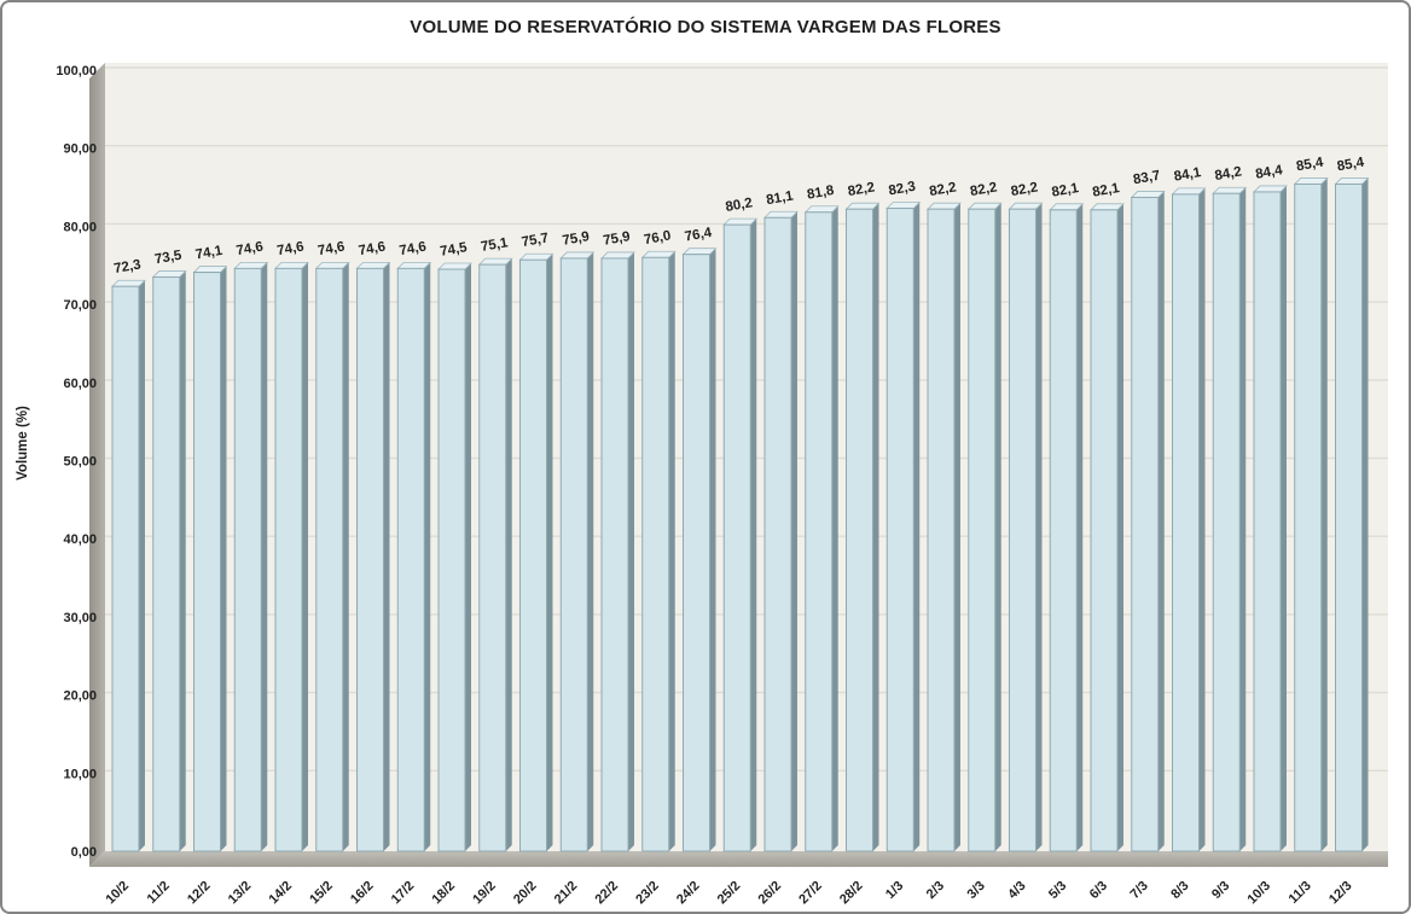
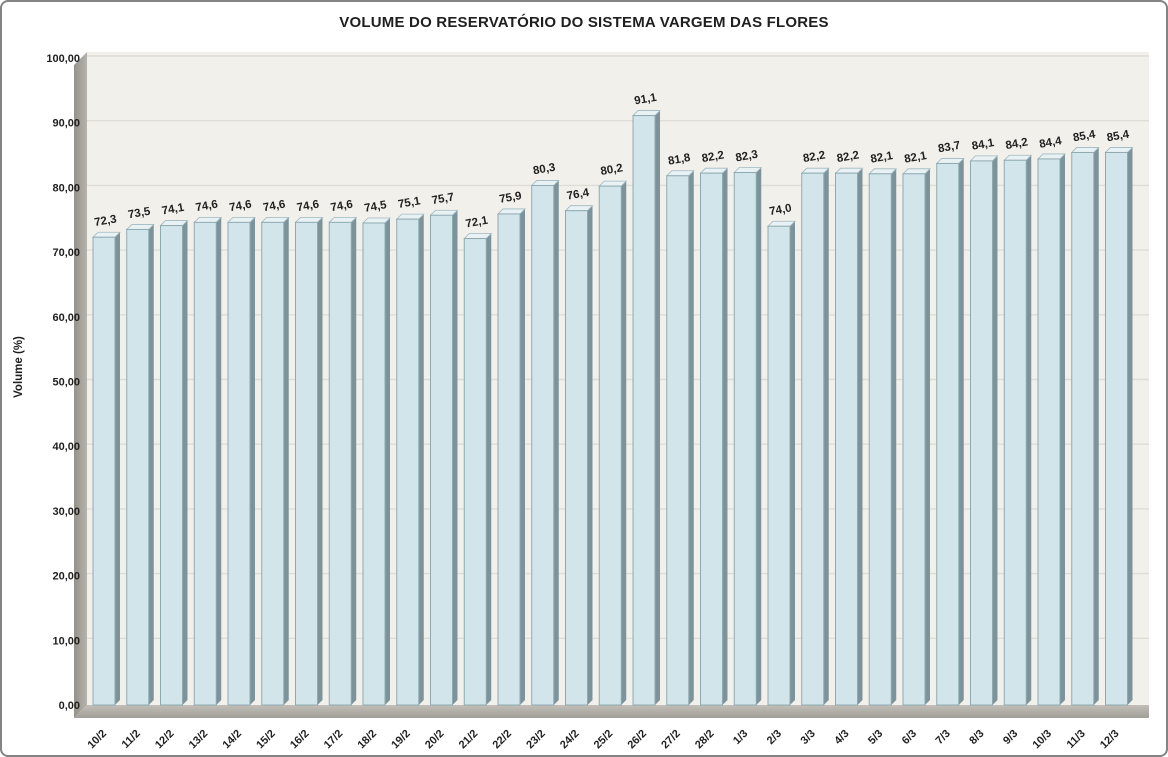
21/2: 75,9 -> 72,1
23/2: 76,0 -> 80,3
26/2: 81,1 -> 91,1
2/3: 82,2 -> 74,0
